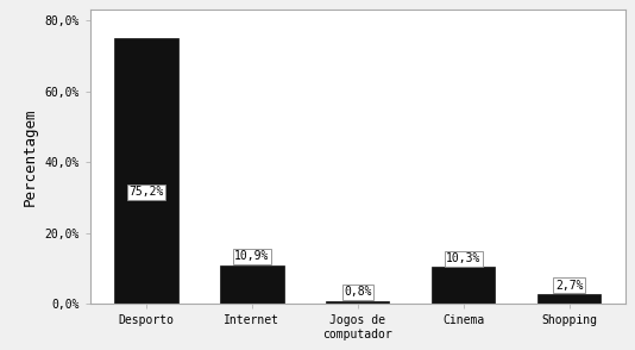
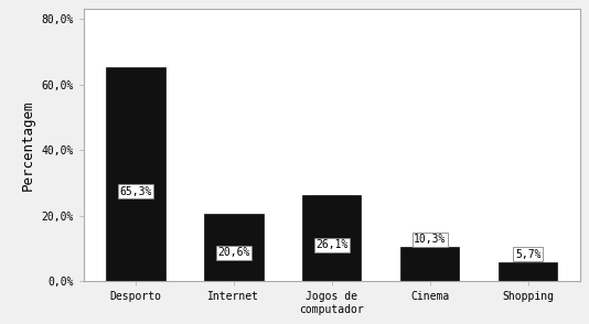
Desporto: 75,2% -> 65,3%
Internet: 10,9% -> 20,6%
Jogos de computador: 0,8% -> 26,1%
Shopping: 2,7% -> 5,7%
